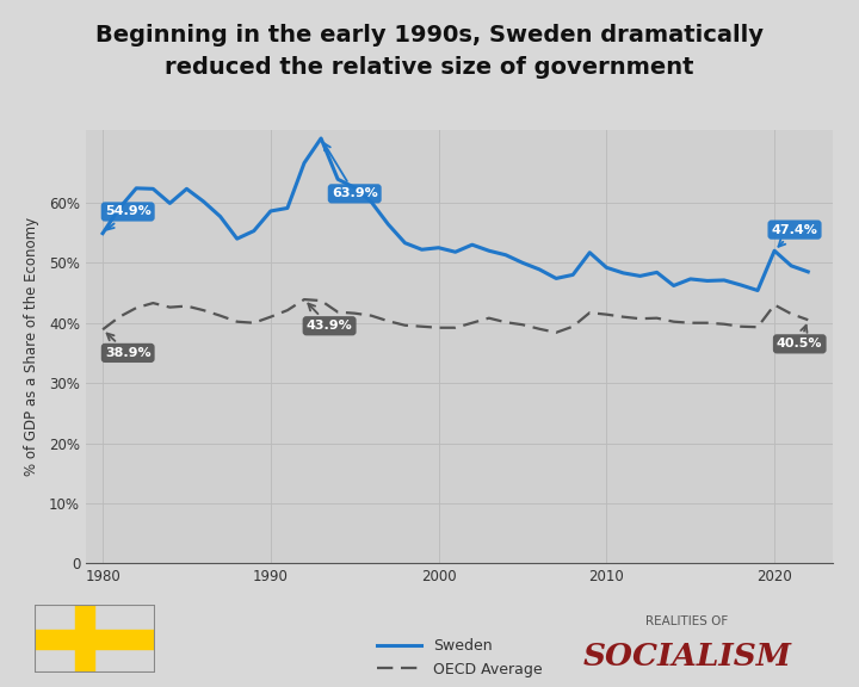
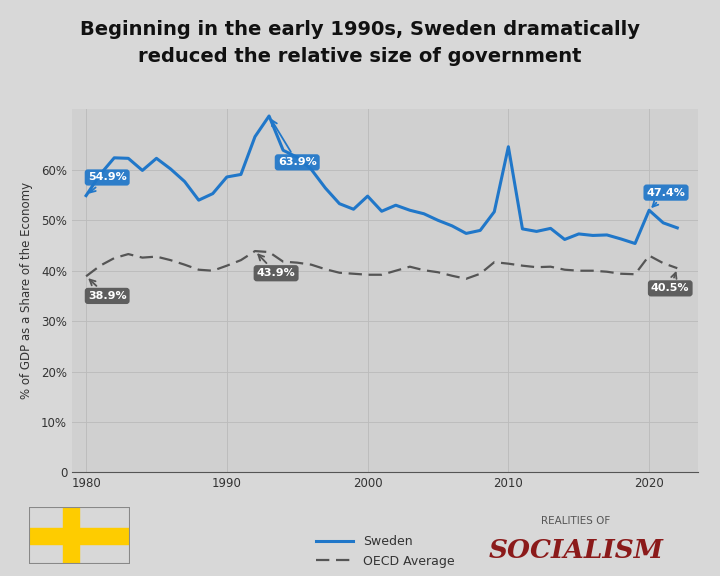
Sweden/2000: 52.5% -> 54.8%
Sweden/2010: 49.2% -> 64.6%
